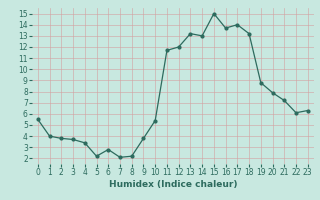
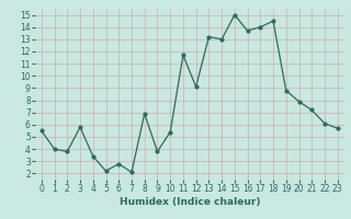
3: 3.7 -> 5.8
8: 2.2 -> 6.9
12: 12.0 -> 9.1
18: 13.2 -> 14.5
23: 6.3 -> 5.7
